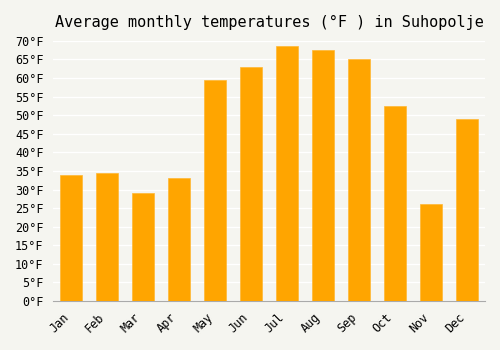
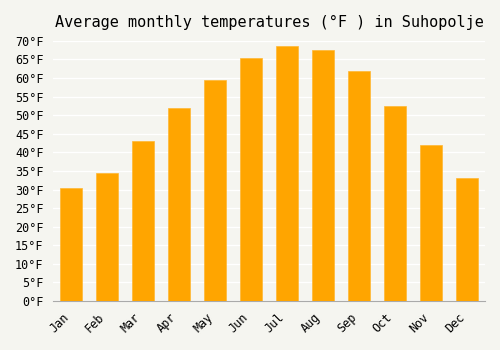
Jan: 34.0°F -> 30.5°F
Mar: 29.0°F -> 43.0°F
Apr: 33.0°F -> 52.0°F
Jun: 63.0°F -> 65.5°F
Sep: 65.0°F -> 62.0°F
Nov: 26.0°F -> 42.0°F
Dec: 49.0°F -> 33.0°F
